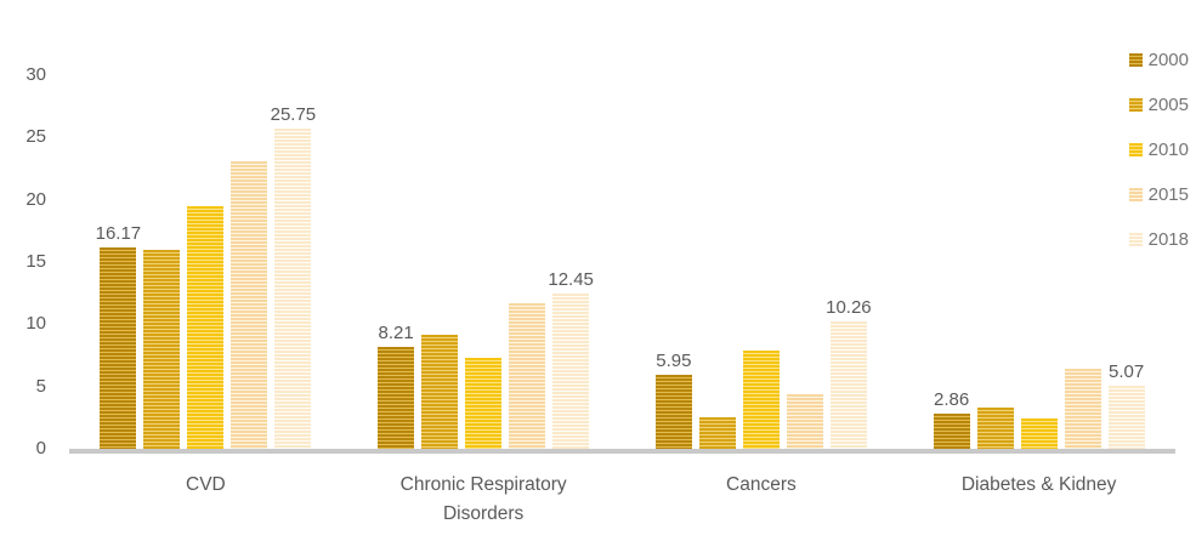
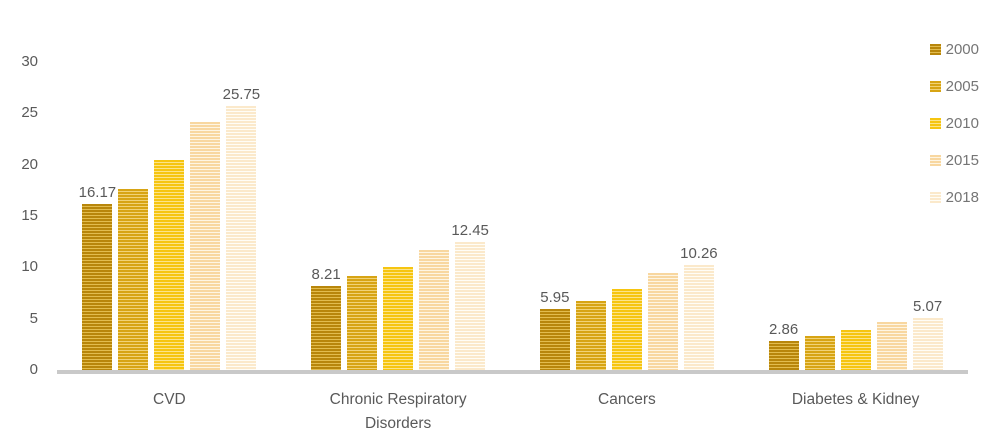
2005/CVD: 16.0 -> 17.6
2010/CVD: 19.5 -> 20.5
2015/CVD: 23.1 -> 24.2
2010/Chronic Respiratory Disorders: 7.3 -> 10.1
2005/Cancers: 2.5 -> 6.7
2015/Cancers: 4.4 -> 9.4
2010/Diabetes & Kidney: 2.4 -> 3.9
2015/Diabetes & Kidney: 6.4 -> 4.7
